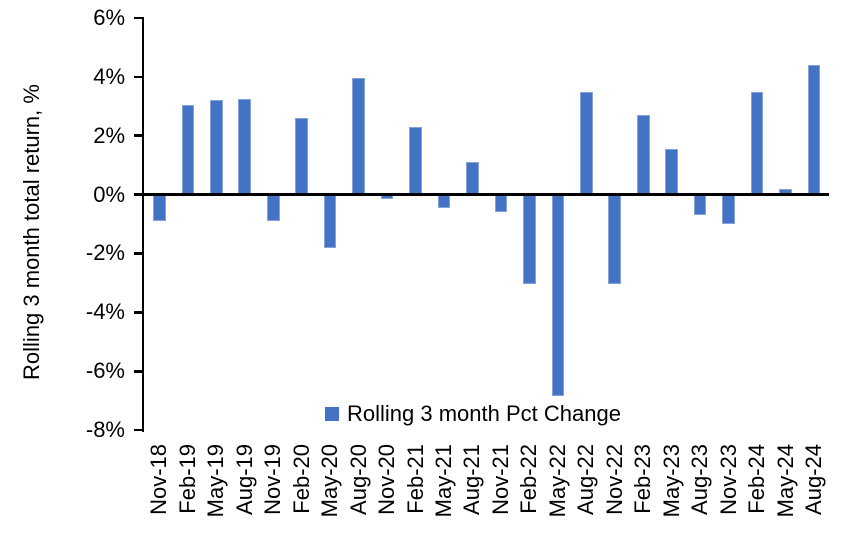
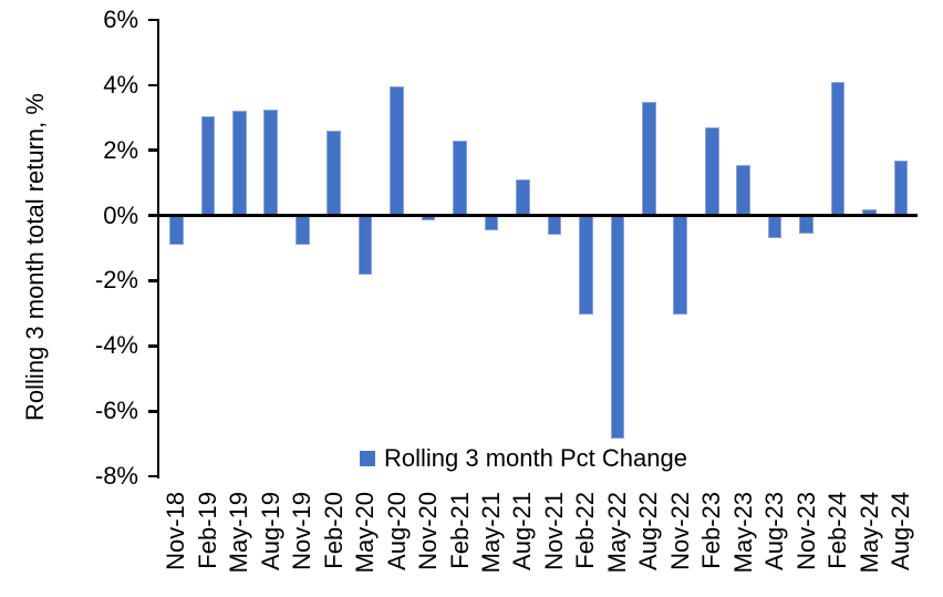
Nov-23: -1.0% -> -0.6%
Feb-24: 3.5% -> 4.1%
Aug-24: 4.4% -> 1.7%
